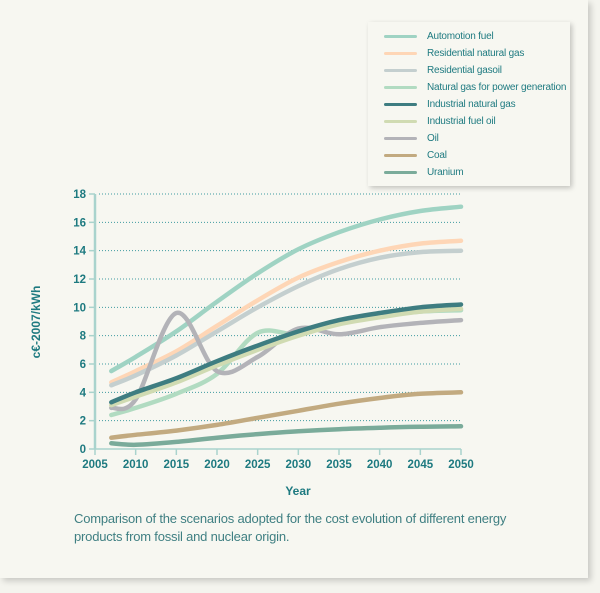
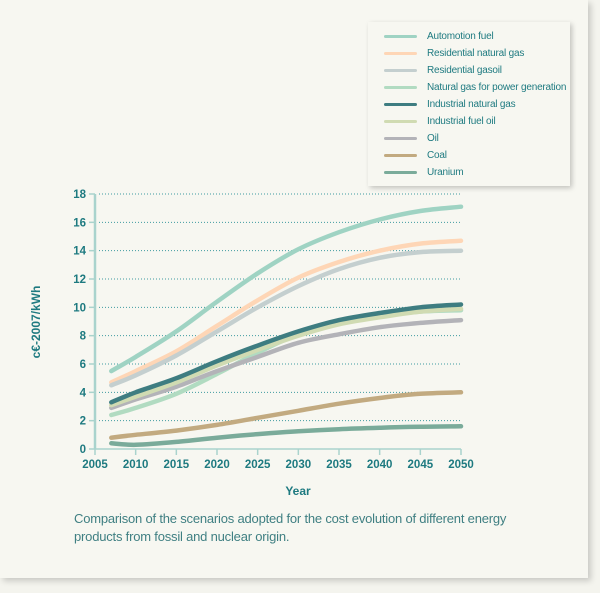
Oil/2015: 9.6 -> 4.4
Natural gas for power generation/2025: 8.2 -> 6.8
Oil/2030: 8.5 -> 7.5
